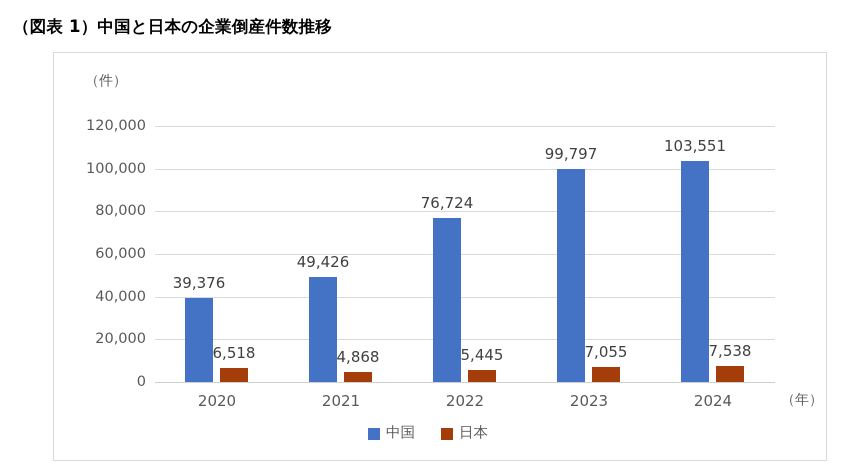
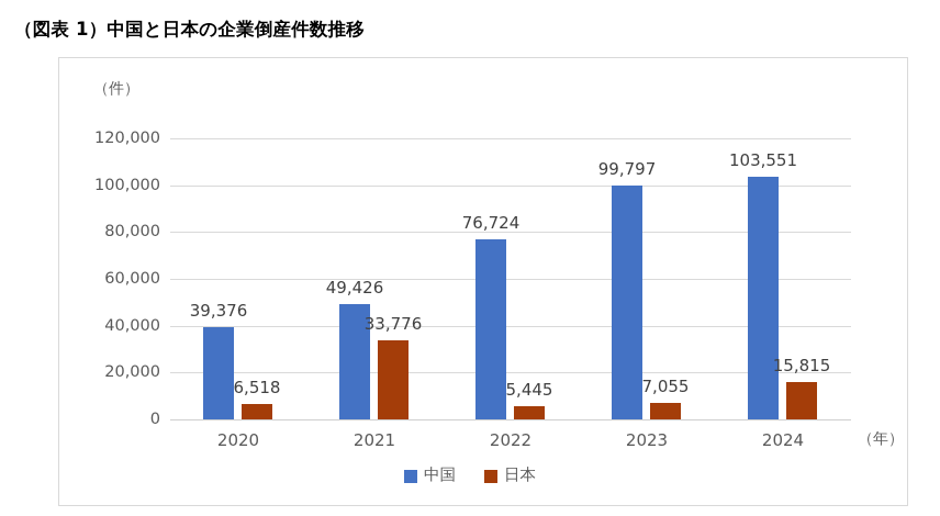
日本/2021: 4,868 -> 33,776
日本/2024: 7,538 -> 15,815
